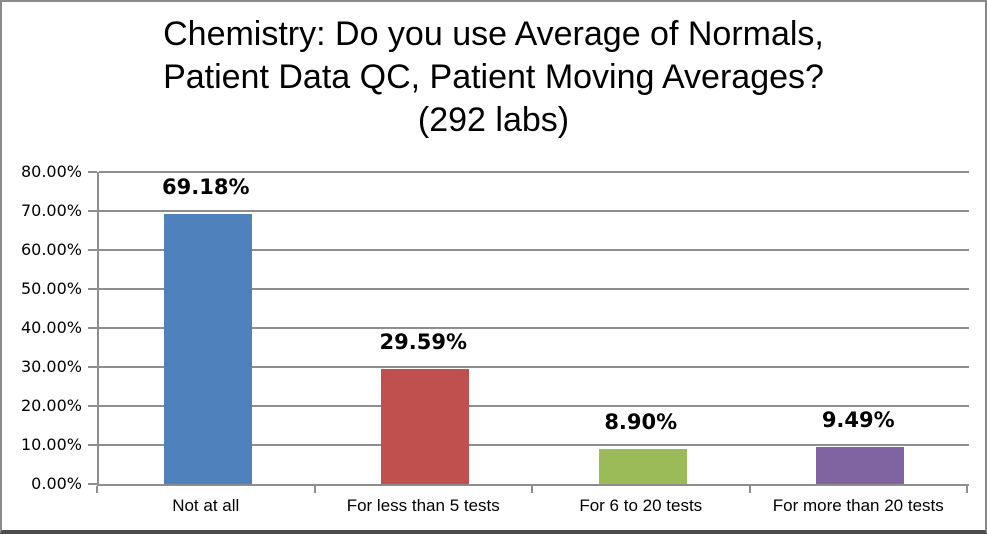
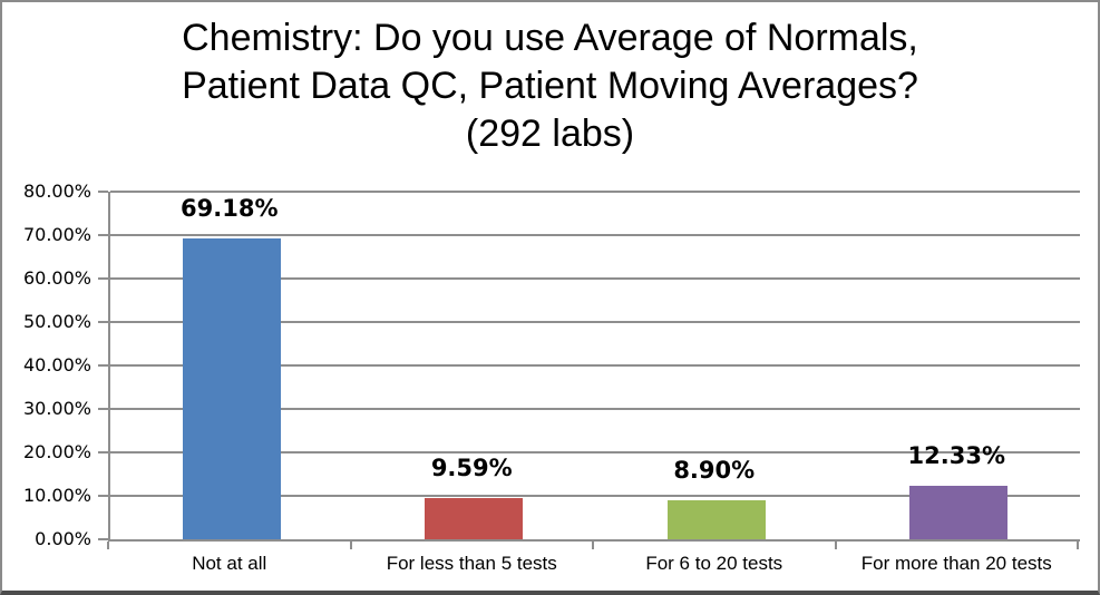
For less than 5 tests: 29.59% -> 9.59%
For more than 20 tests: 9.49% -> 12.33%
